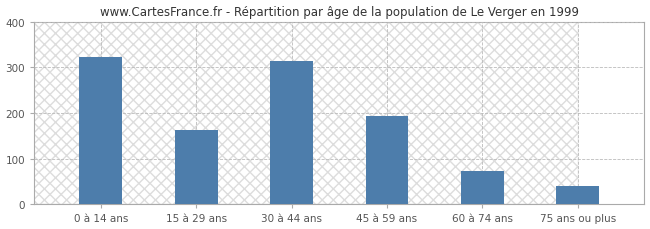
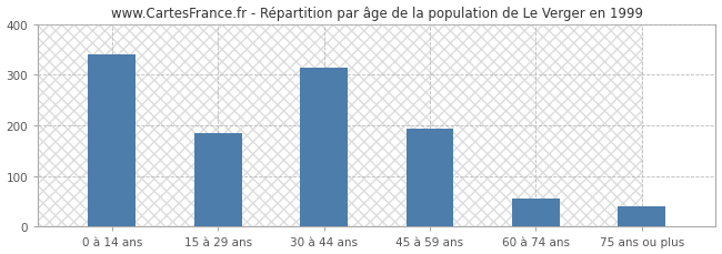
0 à 14 ans: 323 -> 340
15 à 29 ans: 163 -> 185
60 à 74 ans: 72 -> 55
